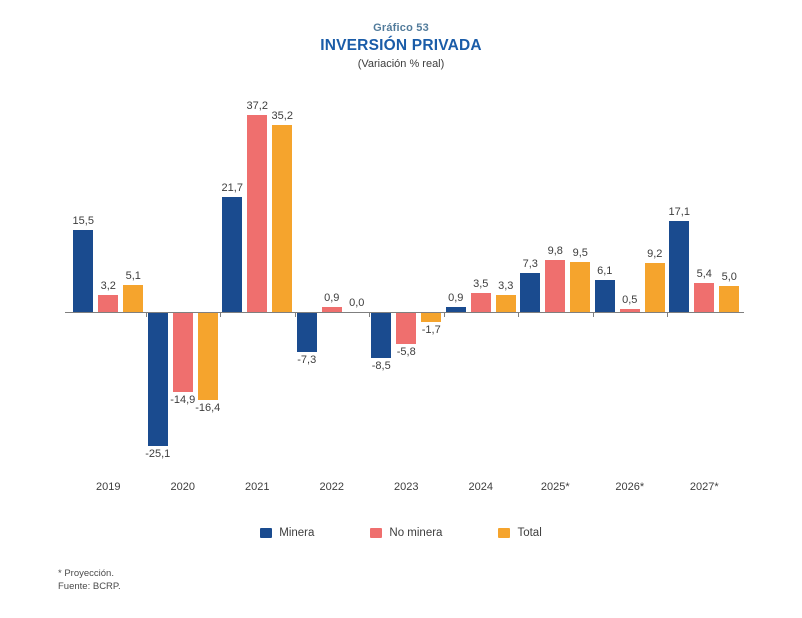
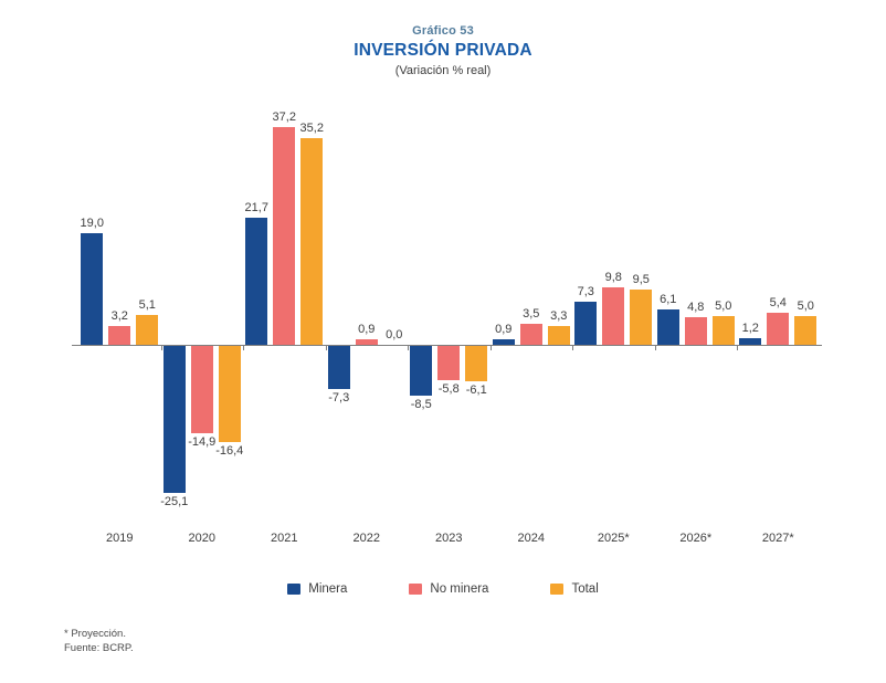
Minera/2019: 15,5 -> 19,0
Total/2023: -1,7 -> -6,1
No minera/2026*: 0,5 -> 4,8
Total/2026*: 9,2 -> 5,0
Minera/2027*: 17,1 -> 1,2
